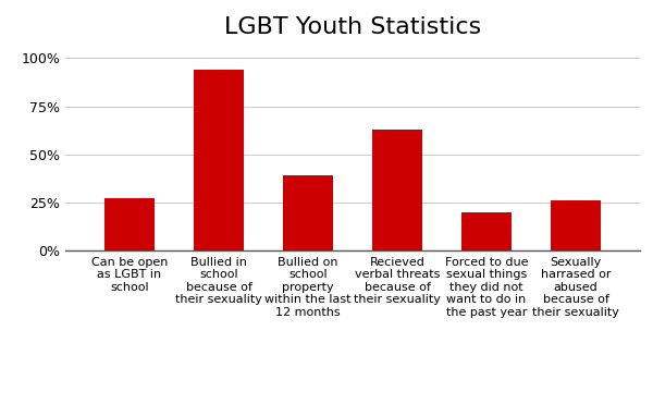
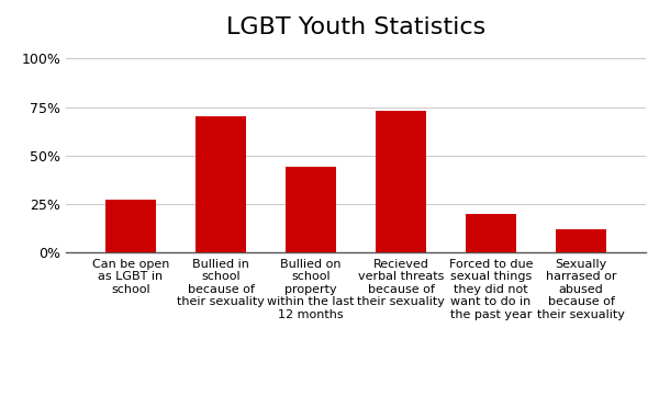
Bullied in school because of their sexuality: 94% -> 70%
Bullied on school property within the last 12 months: 39% -> 44%
Recieved verbal threats because of their sexuality: 63% -> 73%
Sexually harrased or abused because of their sexuality: 26% -> 12%
